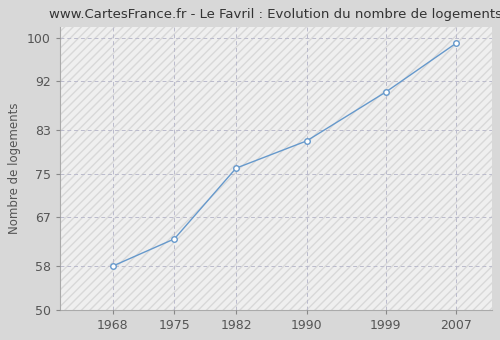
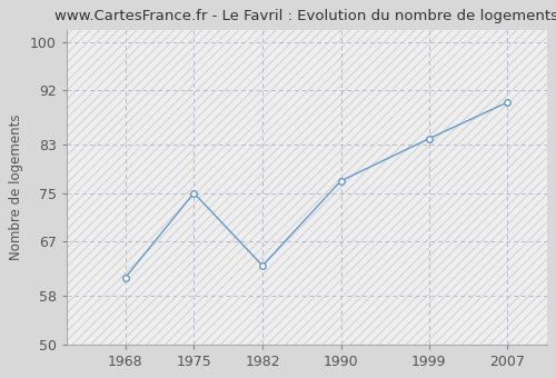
1968: 58 -> 61
1975: 63 -> 75
1982: 76 -> 63
1990: 81 -> 77
1999: 90 -> 84
2007: 99 -> 90
